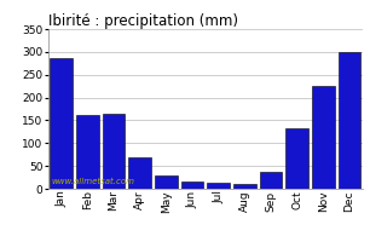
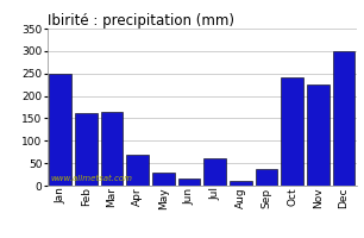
Jan: 287 -> 250
Jul: 13 -> 60
Oct: 133 -> 240
